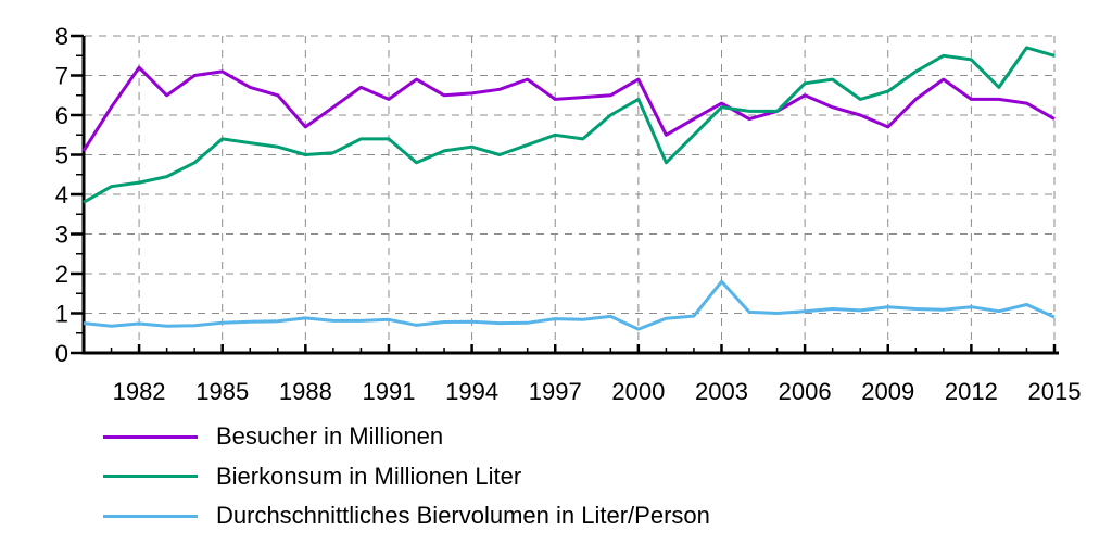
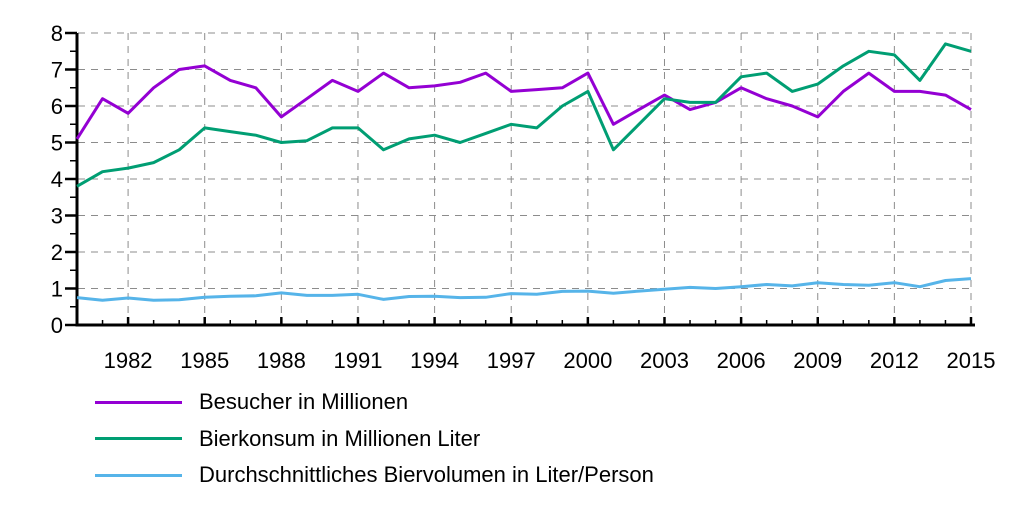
Besucher in Millionen/1982: 7.2 -> 5.8
Durchschnittliches Biervolumen in Liter/Person/2000: 0.6 -> 0.9
Durchschnittliches Biervolumen in Liter/Person/2003: 1.8 -> 1.0
Durchschnittliches Biervolumen in Liter/Person/2015: 0.9 -> 1.3
